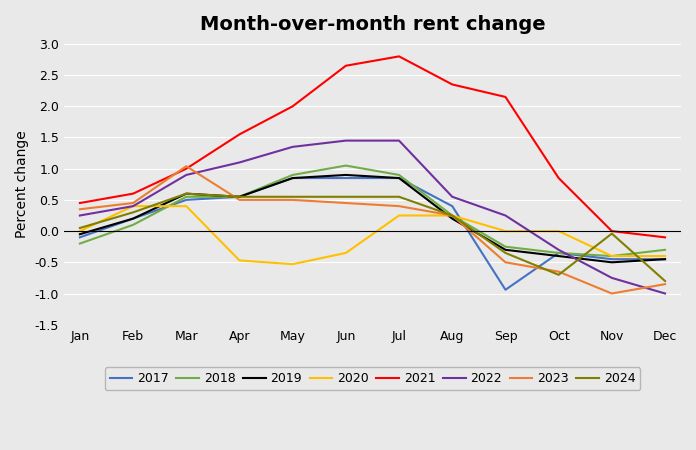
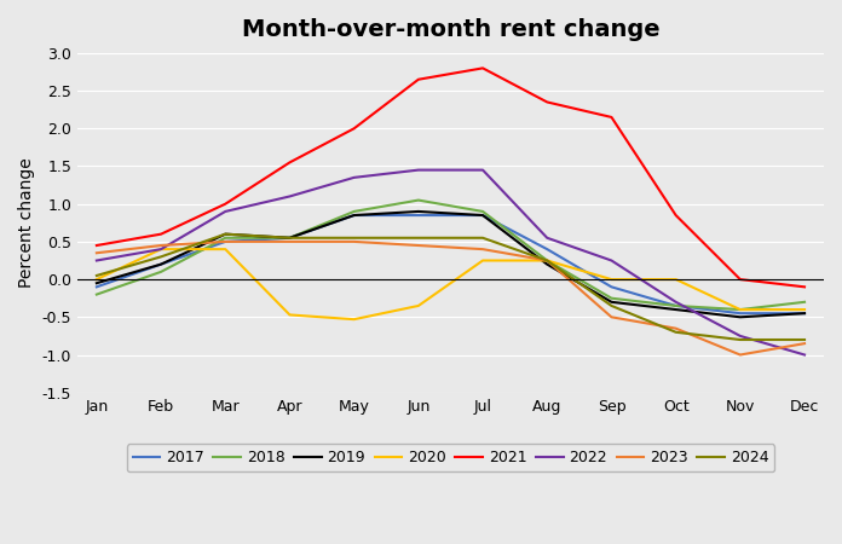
2023/Mar: 1.04 -> 0.50
2017/Sep: -0.94 -> -0.10
2024/Nov: -0.04 -> -0.80
